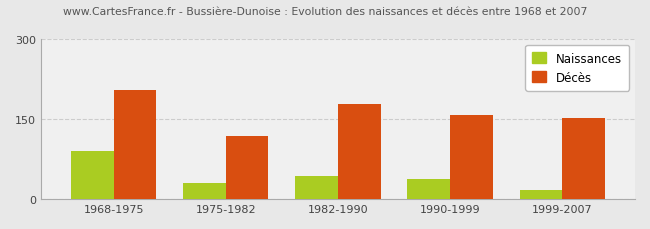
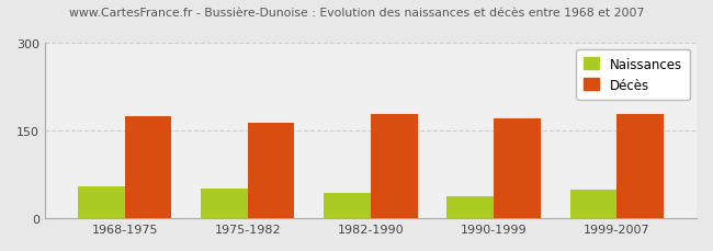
Naissances/1968-1975: 90 -> 55
Décès/1968-1975: 204 -> 175
Naissances/1975-1982: 30 -> 50
Décès/1975-1982: 118 -> 163
Décès/1990-1999: 158 -> 170
Naissances/1999-2007: 18 -> 48
Décès/1999-2007: 152 -> 178
